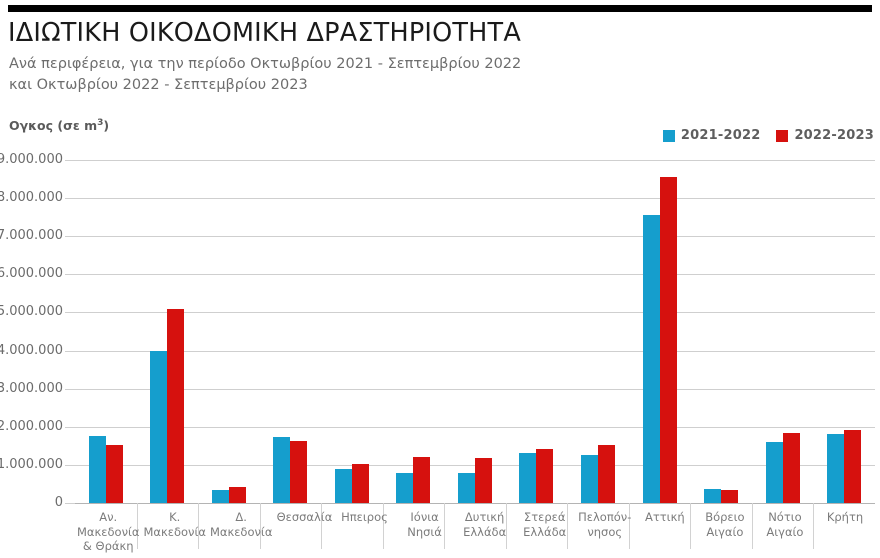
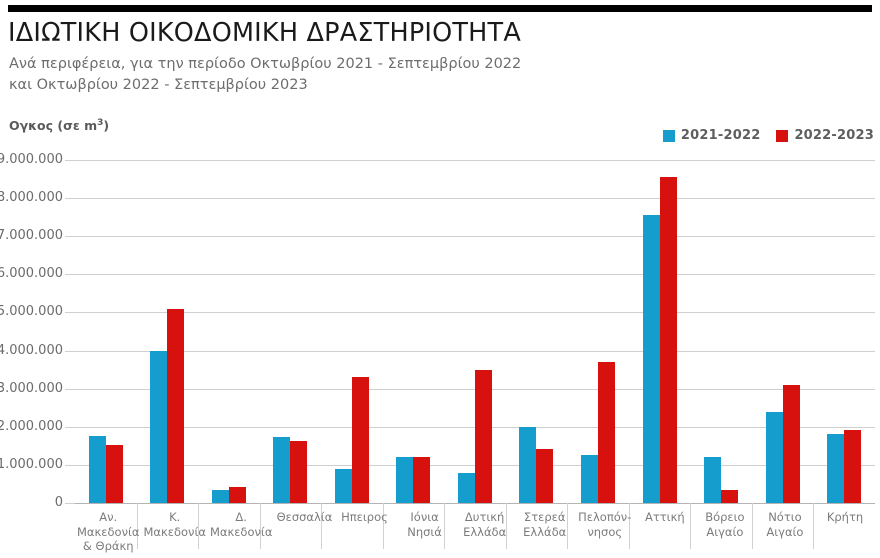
2022-2023/Ηπειρος: 1000000 -> 3300000
2021-2022/Ιόνια Νησιά: 800000 -> 1200000
2022-2023/Δυτική Ελλάδα: 1200000 -> 3500000
2021-2022/Στερεά Ελλάδα: 1300000 -> 2000000
2022-2023/Πελοπόν-νησος: 1500000 -> 3700000
2021-2022/Βόρειο Αιγαίο: 400000 -> 1200000
2021-2022/Νότιο Αιγαίο: 1600000 -> 2400000
2022-2023/Νότιο Αιγαίο: 1800000 -> 3100000
